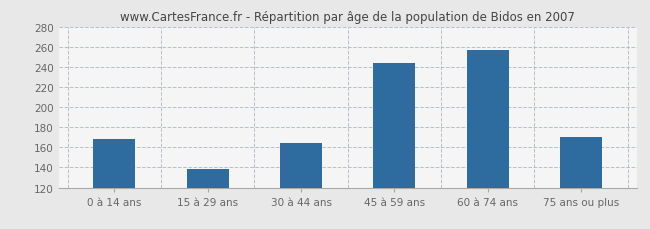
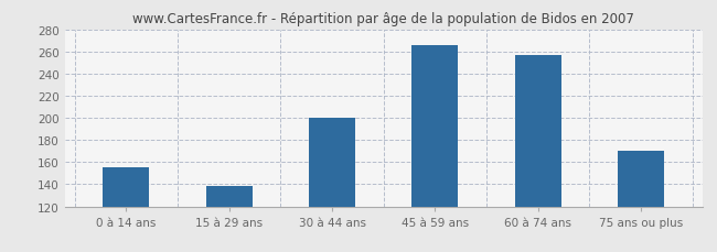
0 à 14 ans: 168 -> 155
30 à 44 ans: 164 -> 200
45 à 59 ans: 244 -> 266
